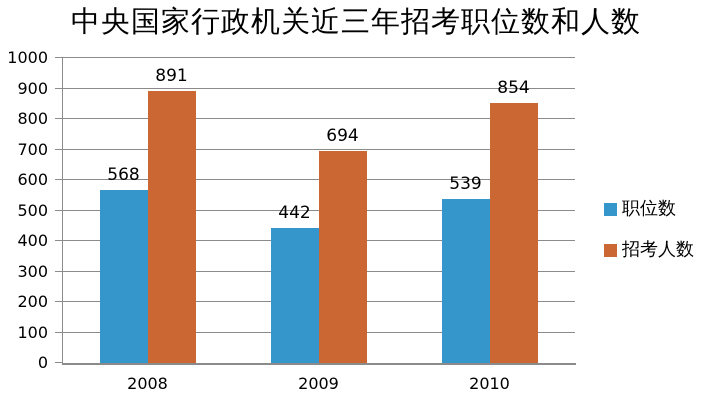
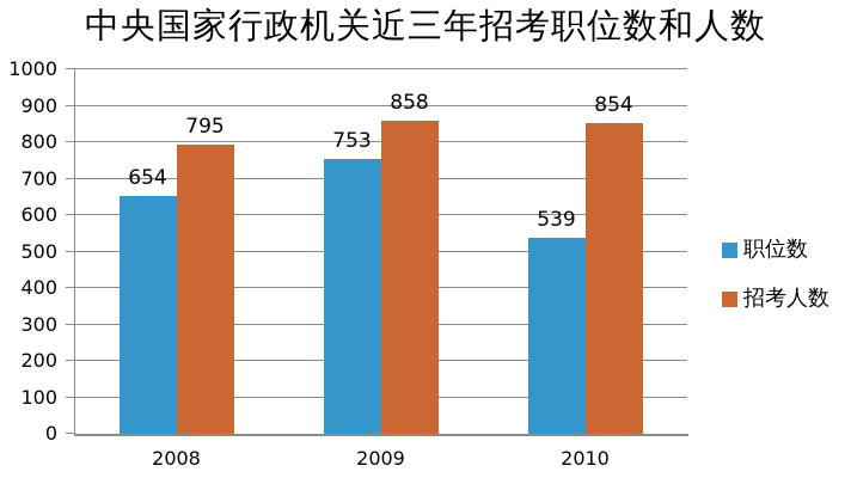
职位数/2008: 568 -> 654
招考人数/2008: 891 -> 795
职位数/2009: 442 -> 753
招考人数/2009: 694 -> 858
